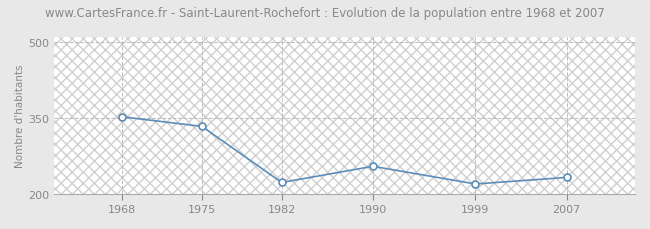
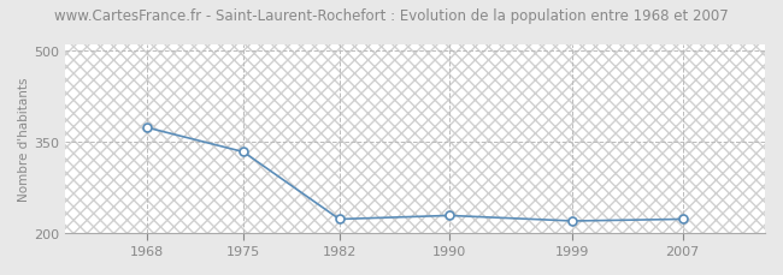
1968: 352 -> 373
1990: 254 -> 228
2007: 232 -> 222
